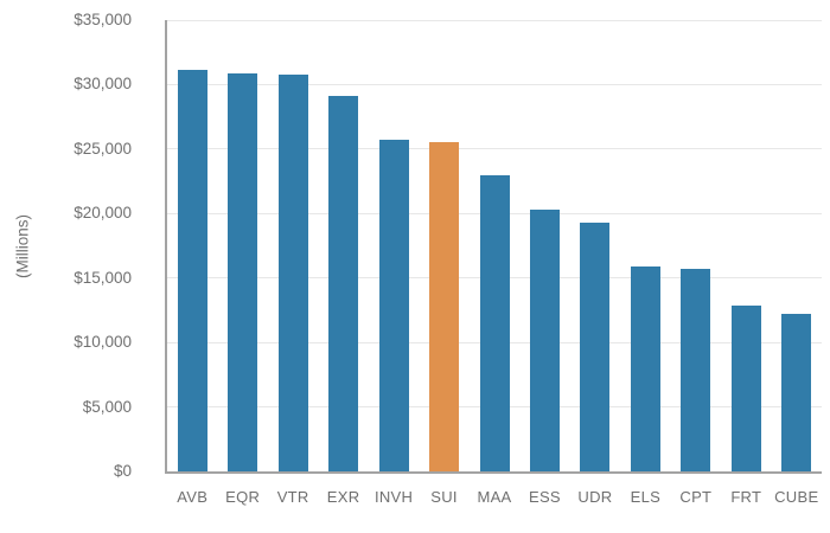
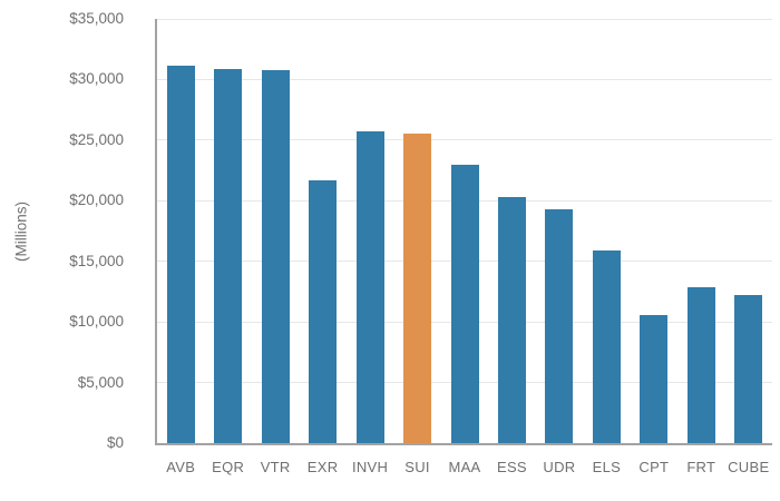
EXR: $29100 -> $21700
CPT: $15700 -> $10600
